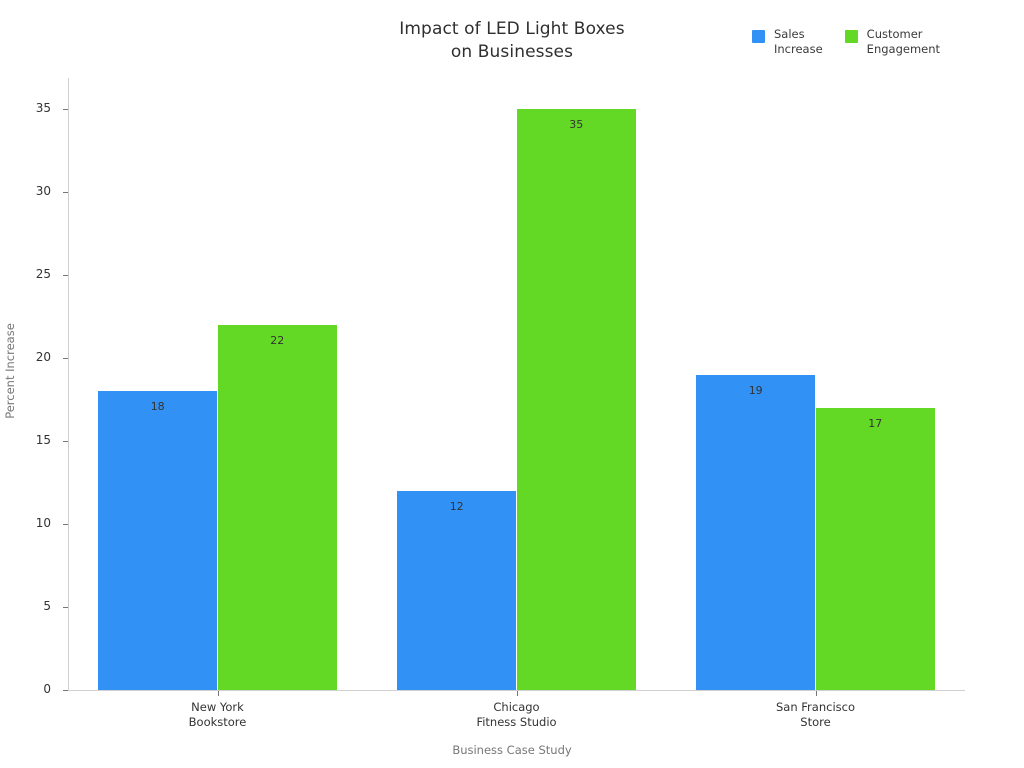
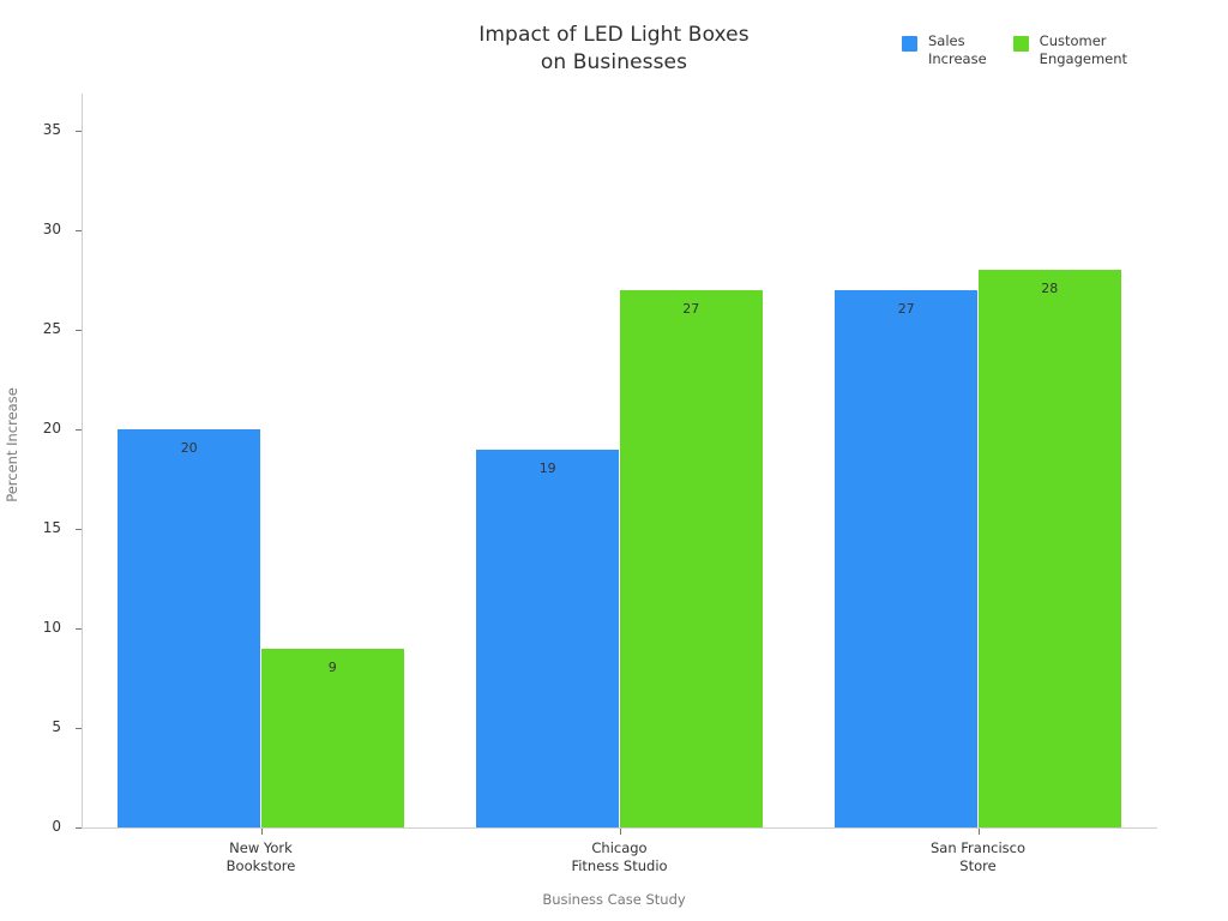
Sales Increase/New York Bookstore: 18 -> 20
Customer Engagement/New York Bookstore: 22 -> 9
Sales Increase/Chicago Fitness Studio: 12 -> 19
Customer Engagement/Chicago Fitness Studio: 35 -> 27
Sales Increase/San Francisco Store: 19 -> 27
Customer Engagement/San Francisco Store: 17 -> 28
